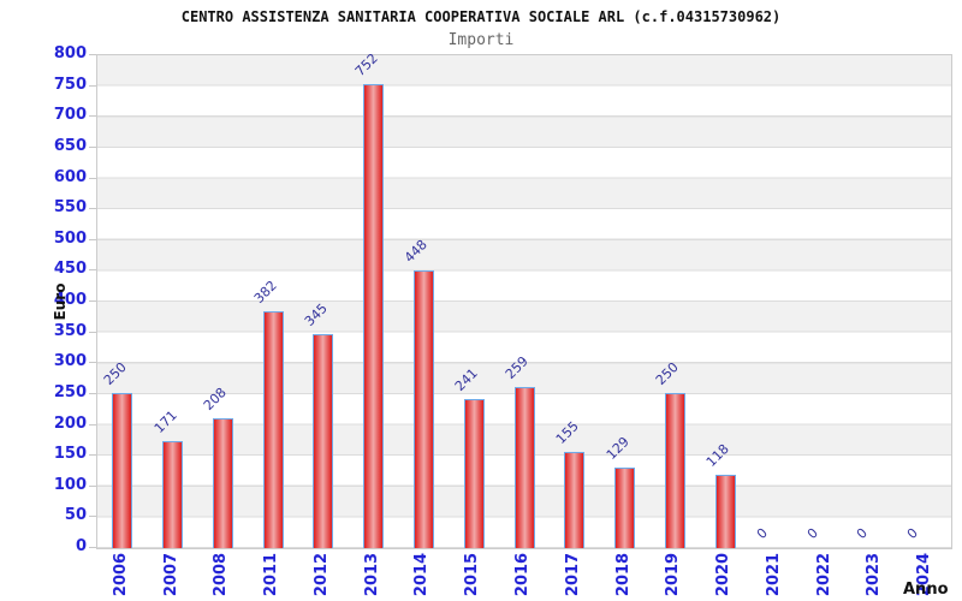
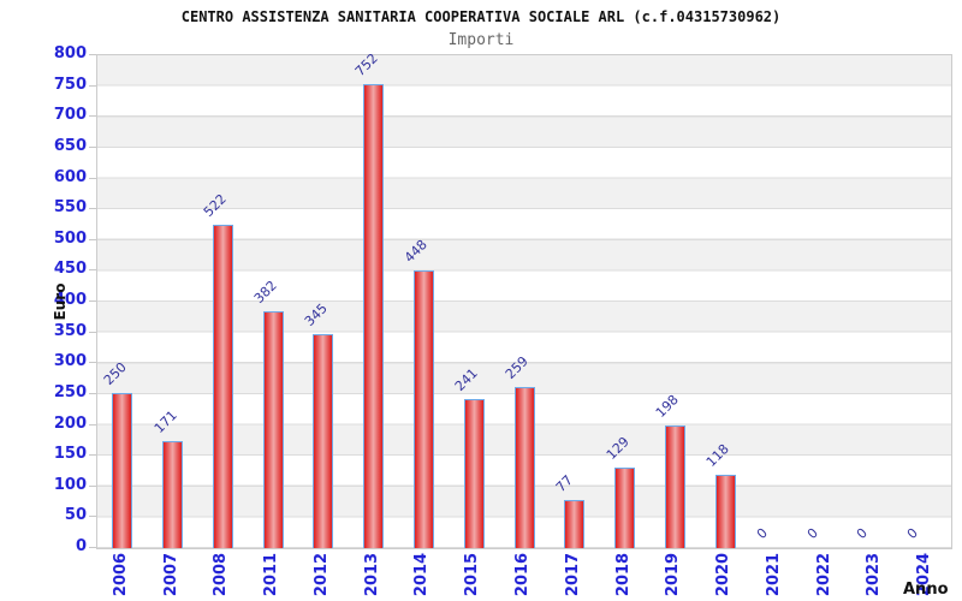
2008: 208 -> 522
2017: 155 -> 77
2019: 250 -> 198
